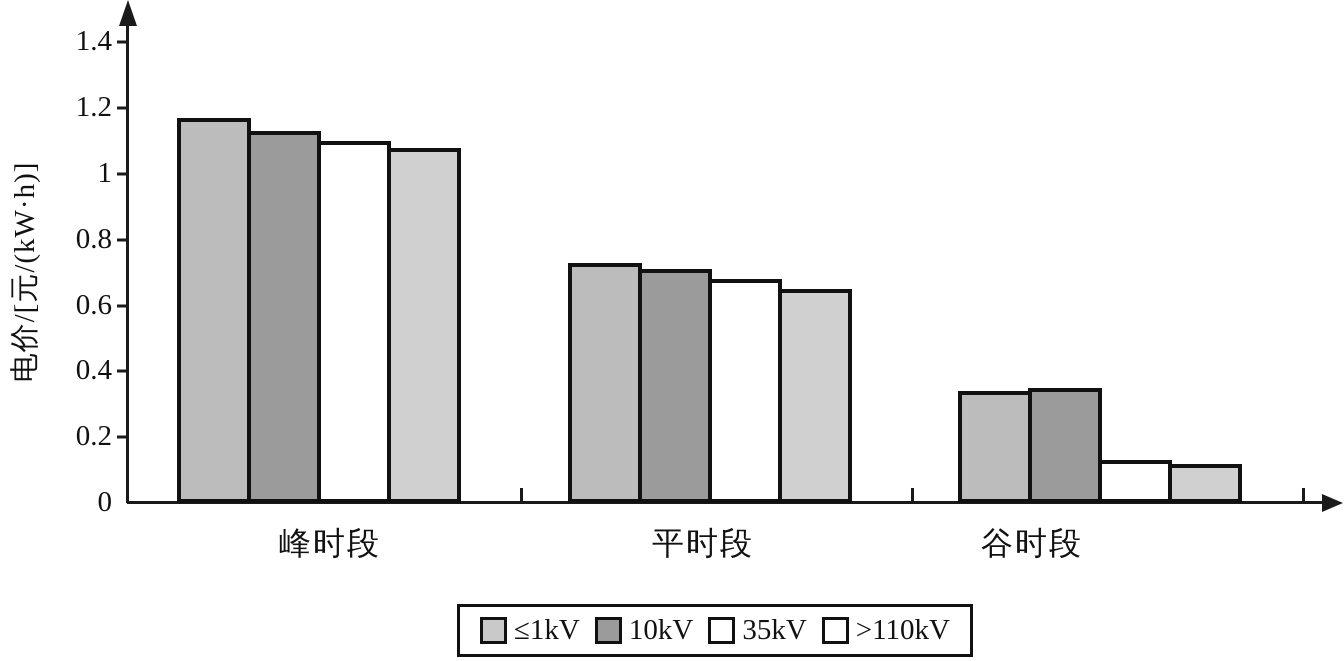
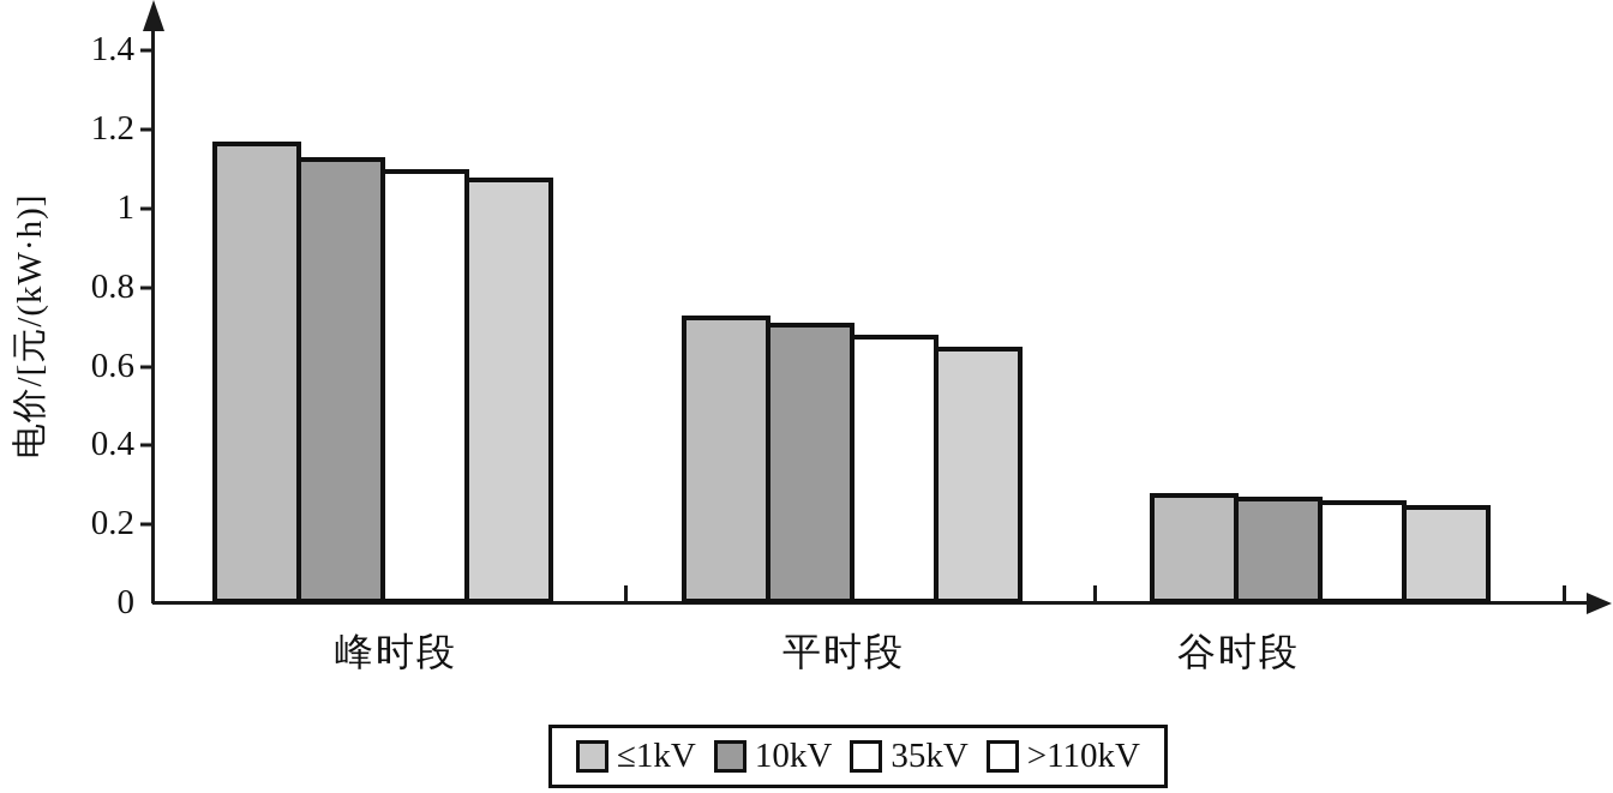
≤1kV/谷时段: 0.34 -> 0.28
10kV/谷时段: 0.35 -> 0.27
35kV/谷时段: 0.13 -> 0.26
>110kV/谷时段: 0.12 -> 0.25
